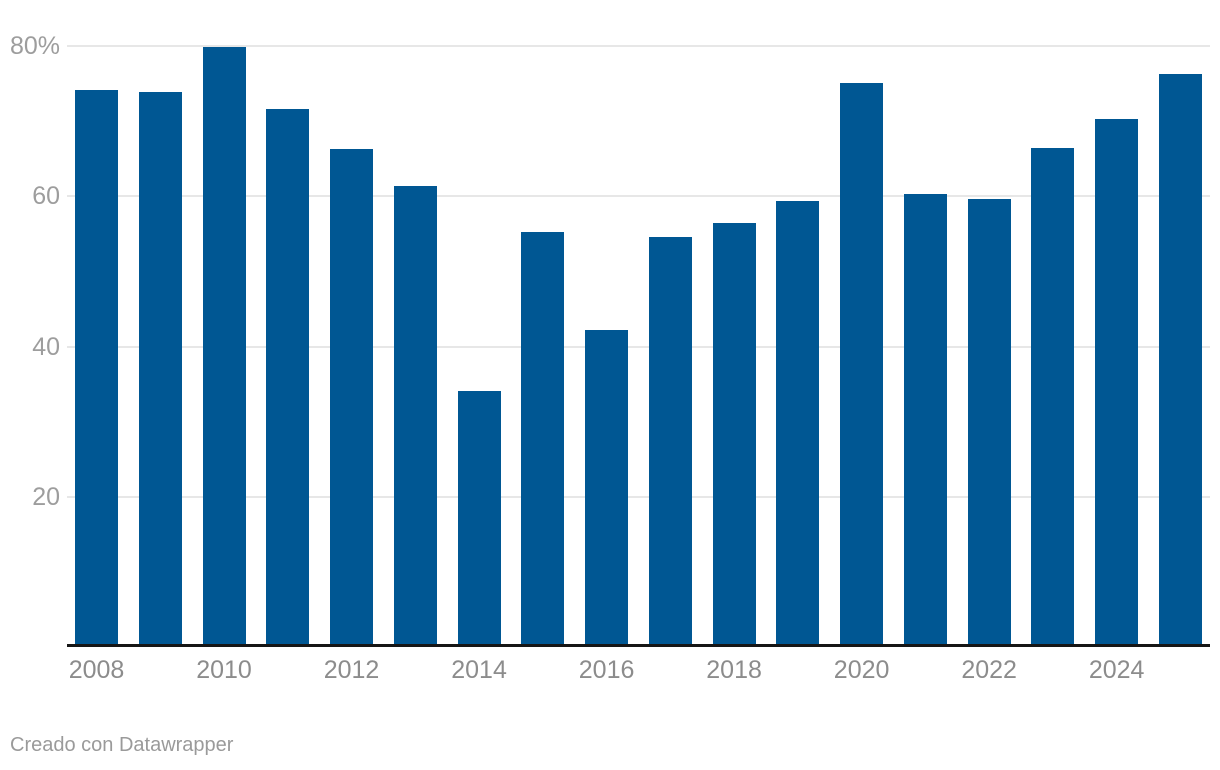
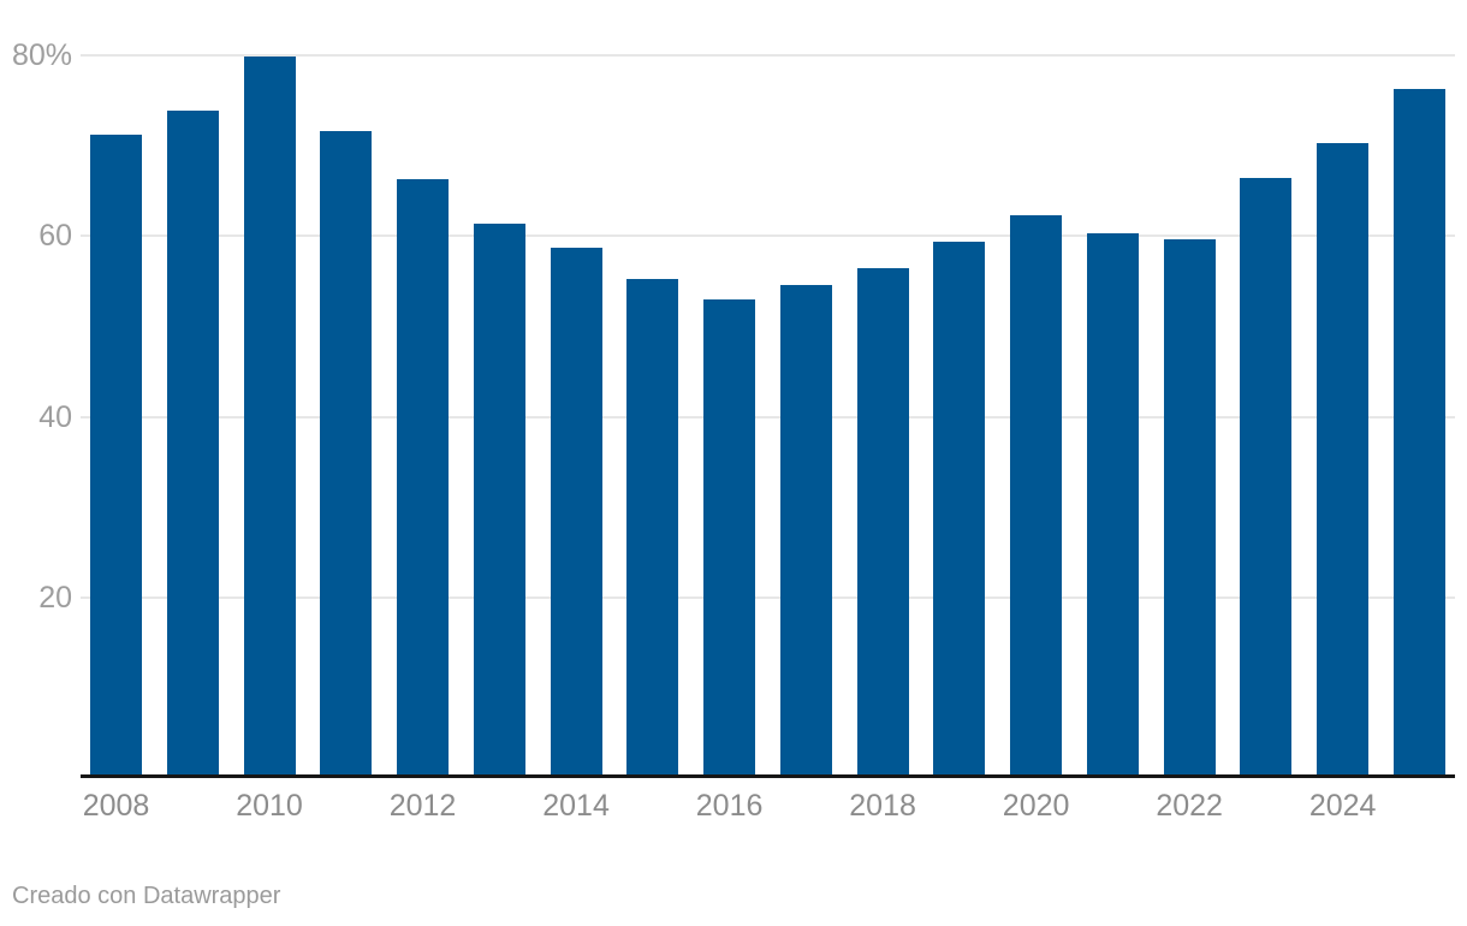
2008: 74% -> 71%
2014: 34% -> 59%
2016: 42% -> 53%
2020: 75% -> 62%
